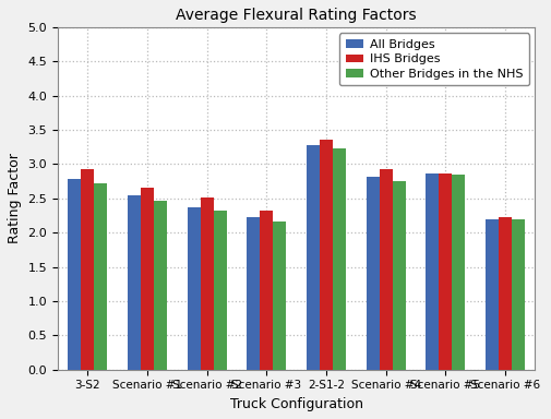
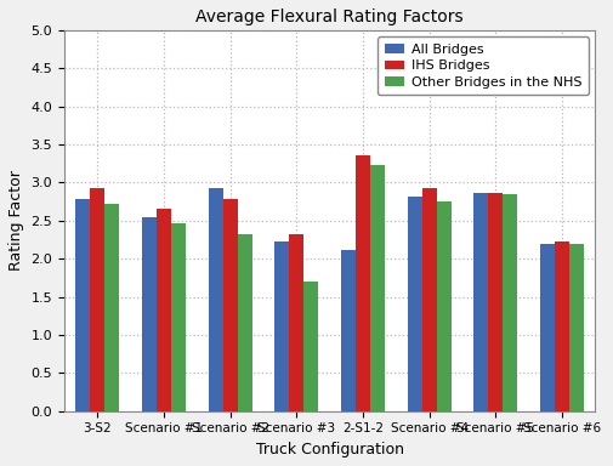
All Bridges/Scenario #2: 2.37 -> 2.92
IHS Bridges/Scenario #2: 2.51 -> 2.78
Other Bridges in the NHS/Scenario #3: 2.16 -> 1.70
All Bridges/2-S1-2: 3.27 -> 2.12
